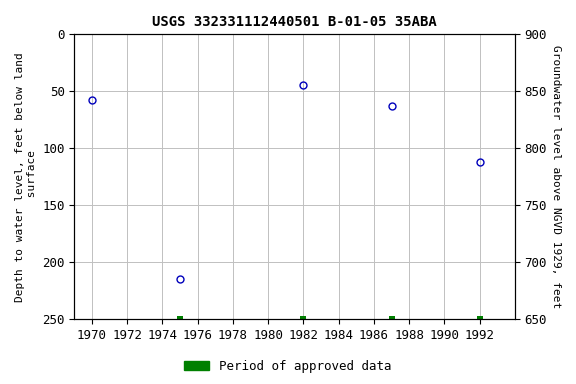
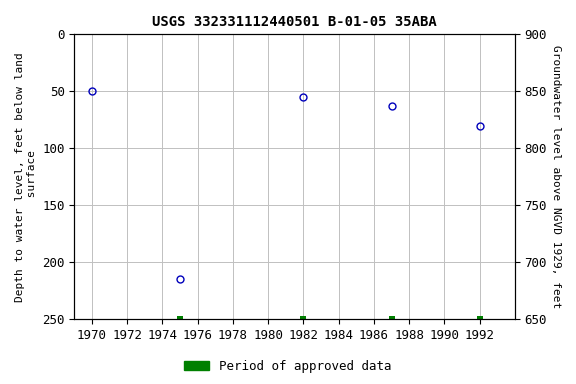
1970: 58 -> 50
1982: 44 -> 55
1992: 112 -> 80
